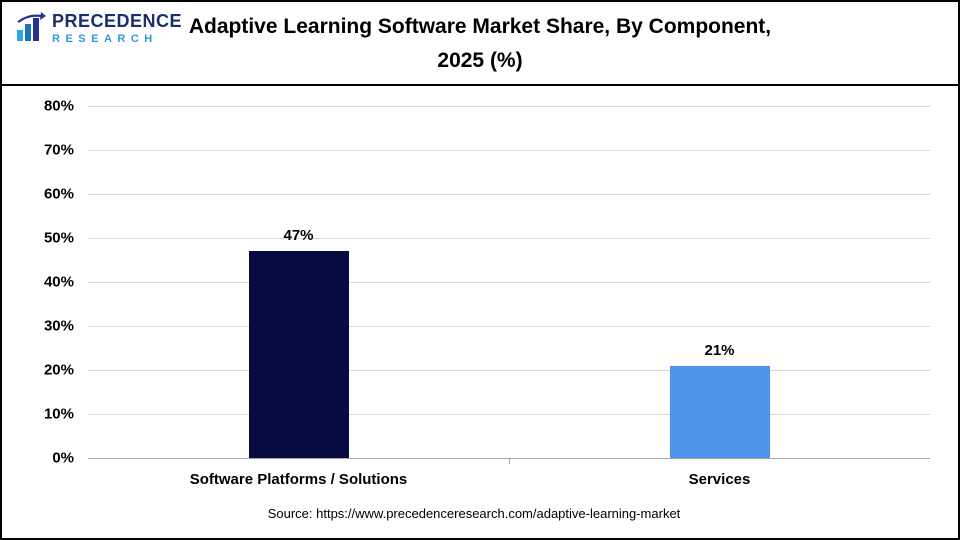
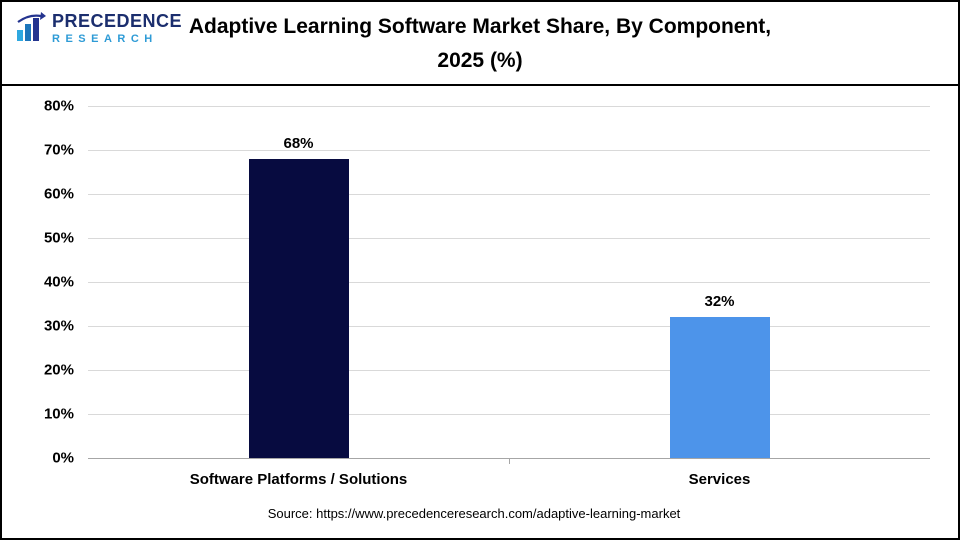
Software Platforms / Solutions: 47% -> 68%
Services: 21% -> 32%
